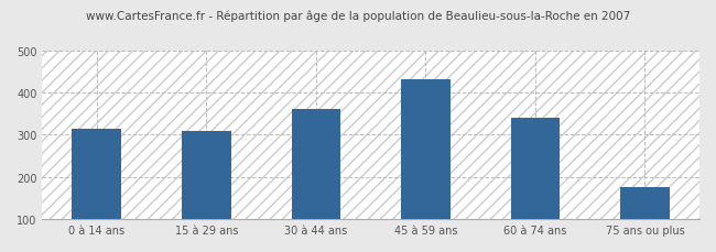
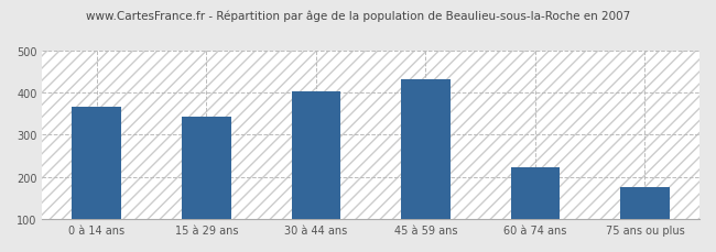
0 à 14 ans: 315 -> 365
15 à 29 ans: 310 -> 342
30 à 44 ans: 360 -> 403
60 à 74 ans: 340 -> 224
